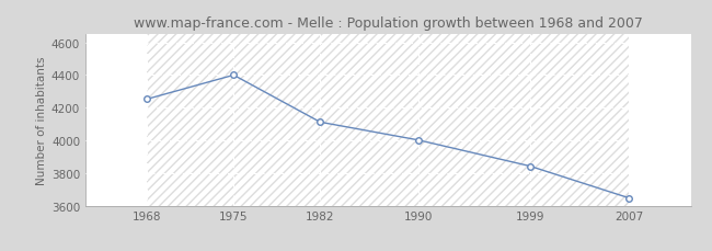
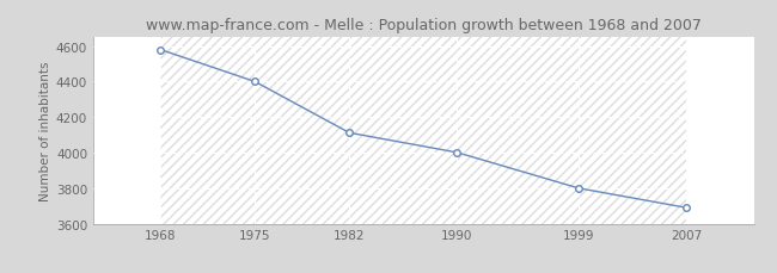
1968: 4250 -> 4580
1999: 3840 -> 3800
2007: 3650 -> 3690
